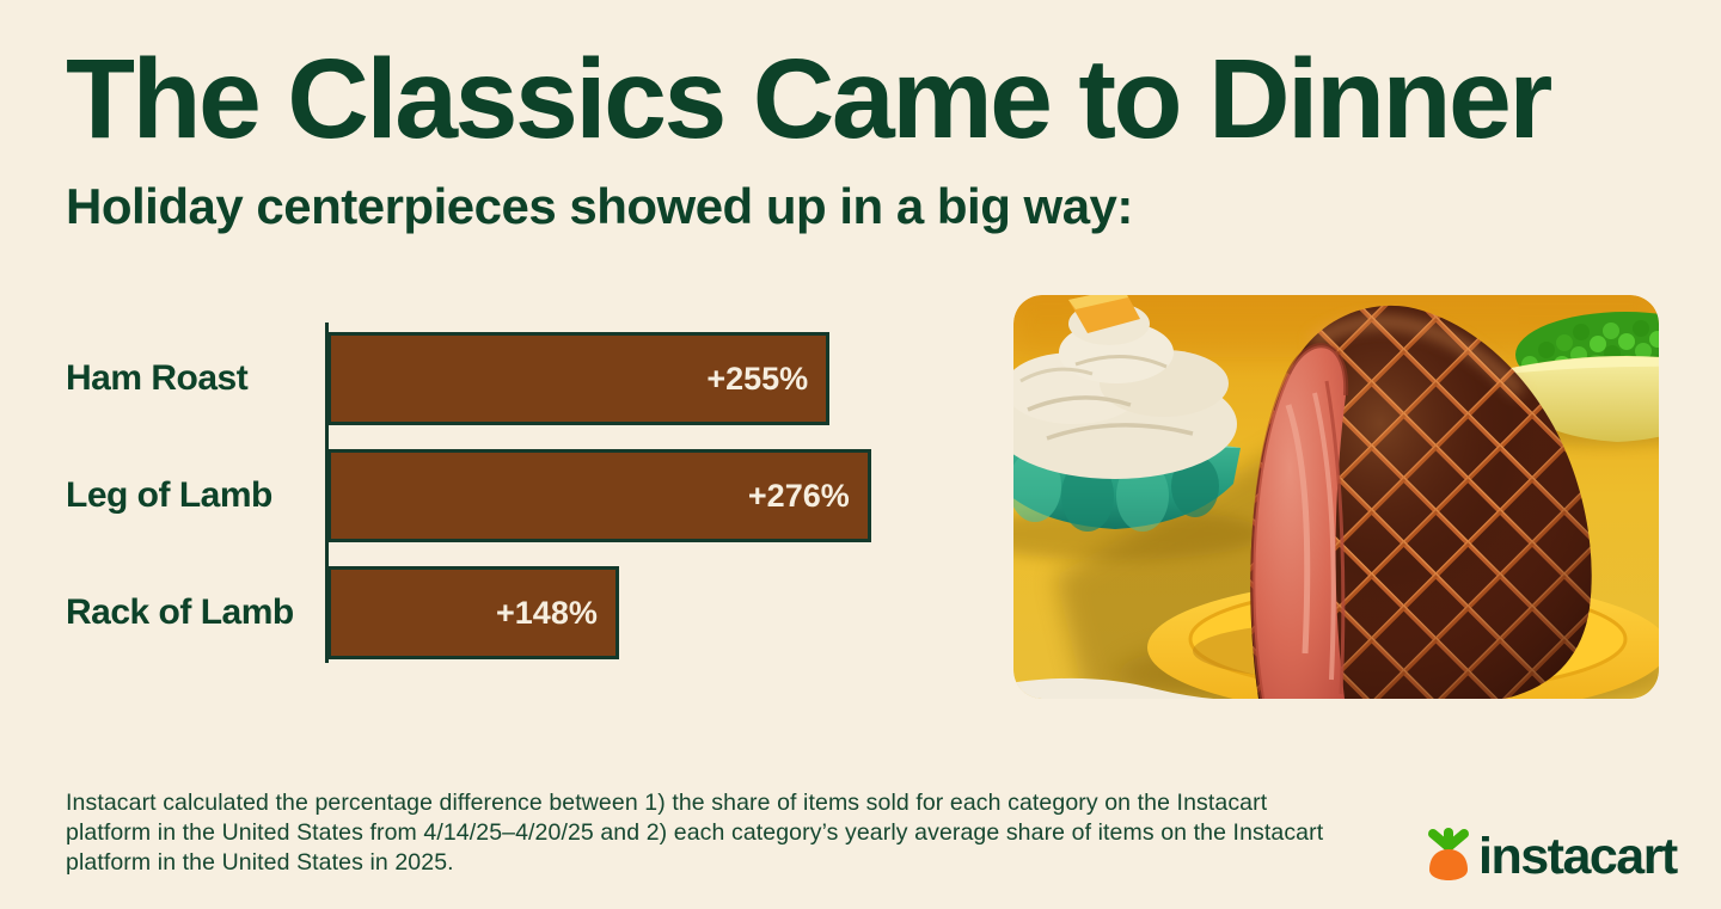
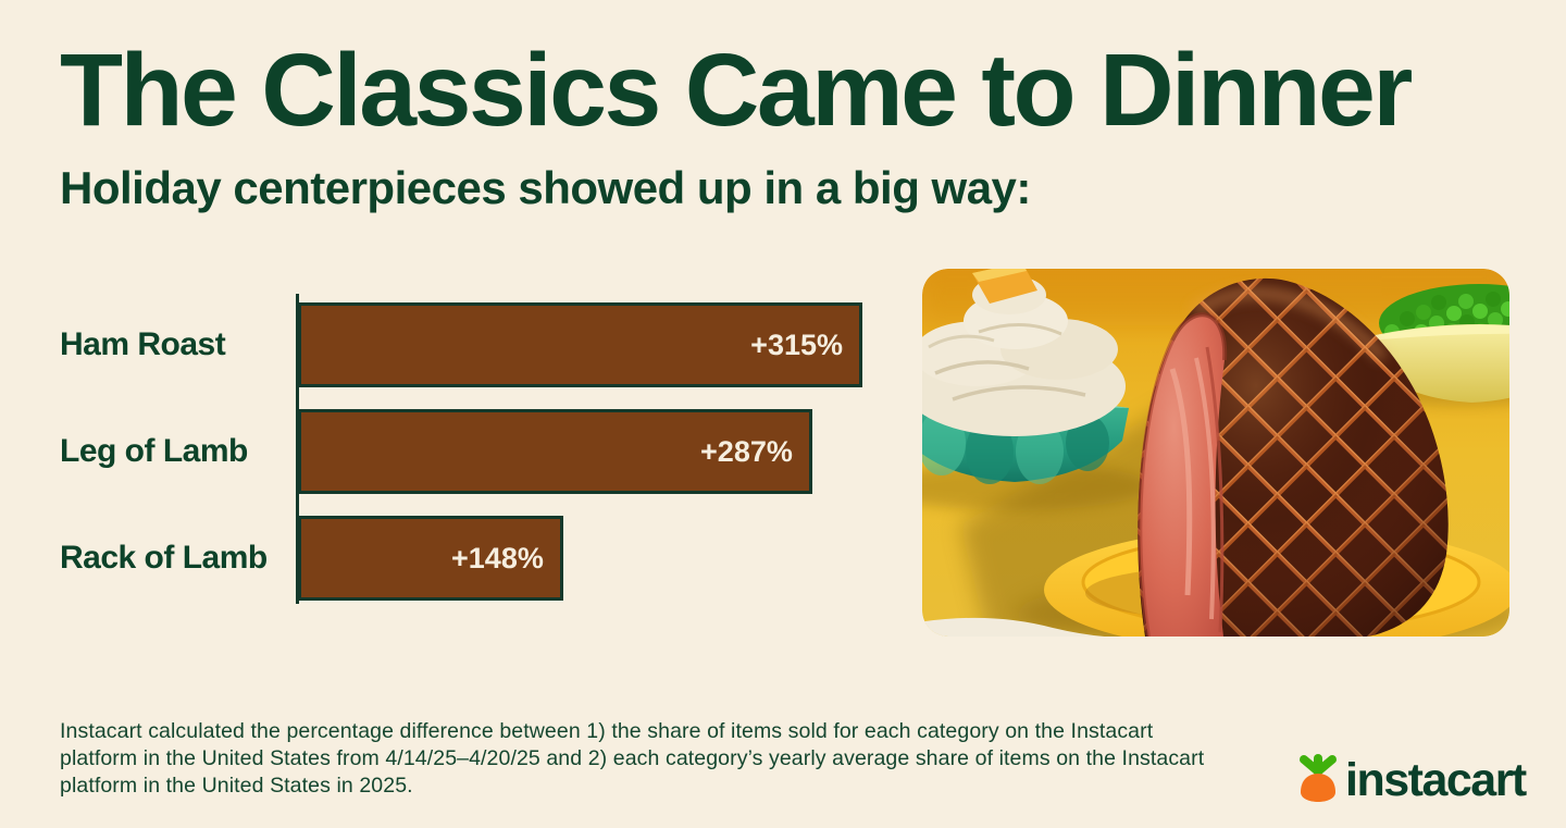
Ham Roast: +255% -> +315%
Leg of Lamb: +276% -> +287%
